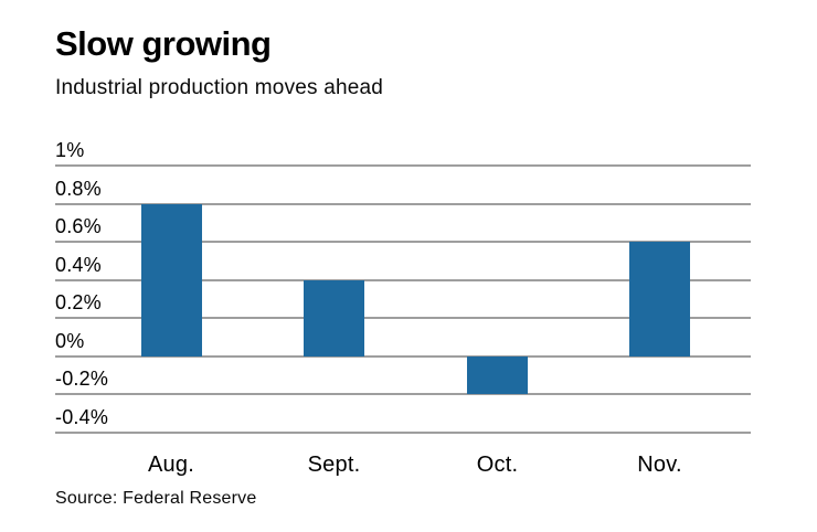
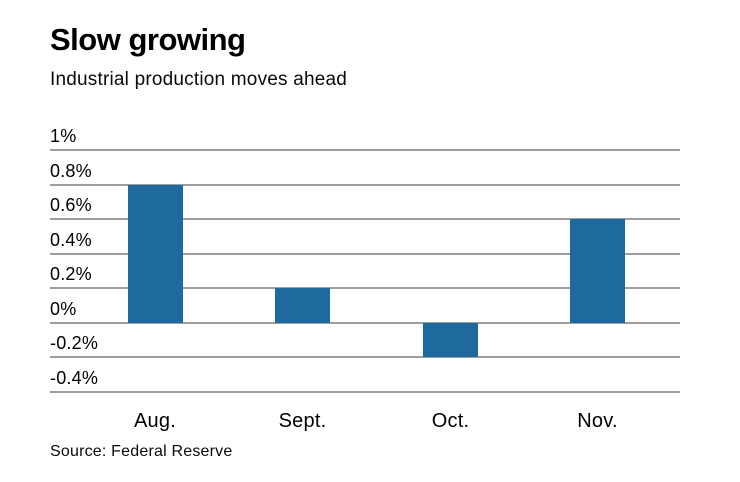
Sept.: 0.4% -> 0.2%
